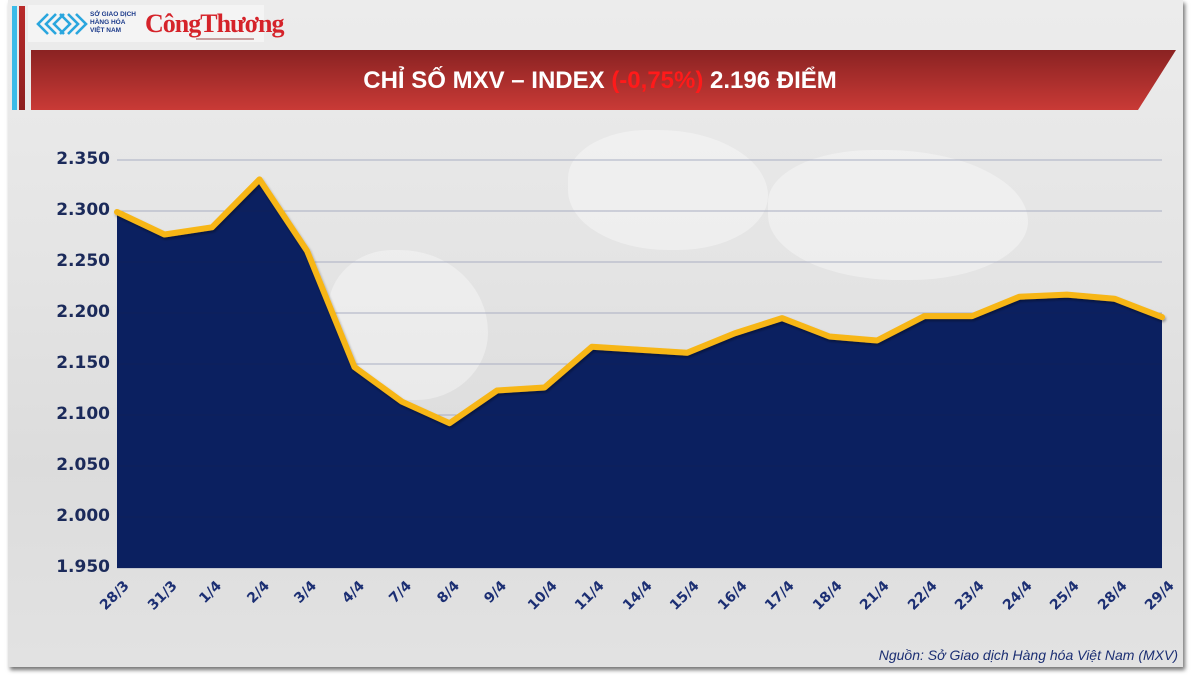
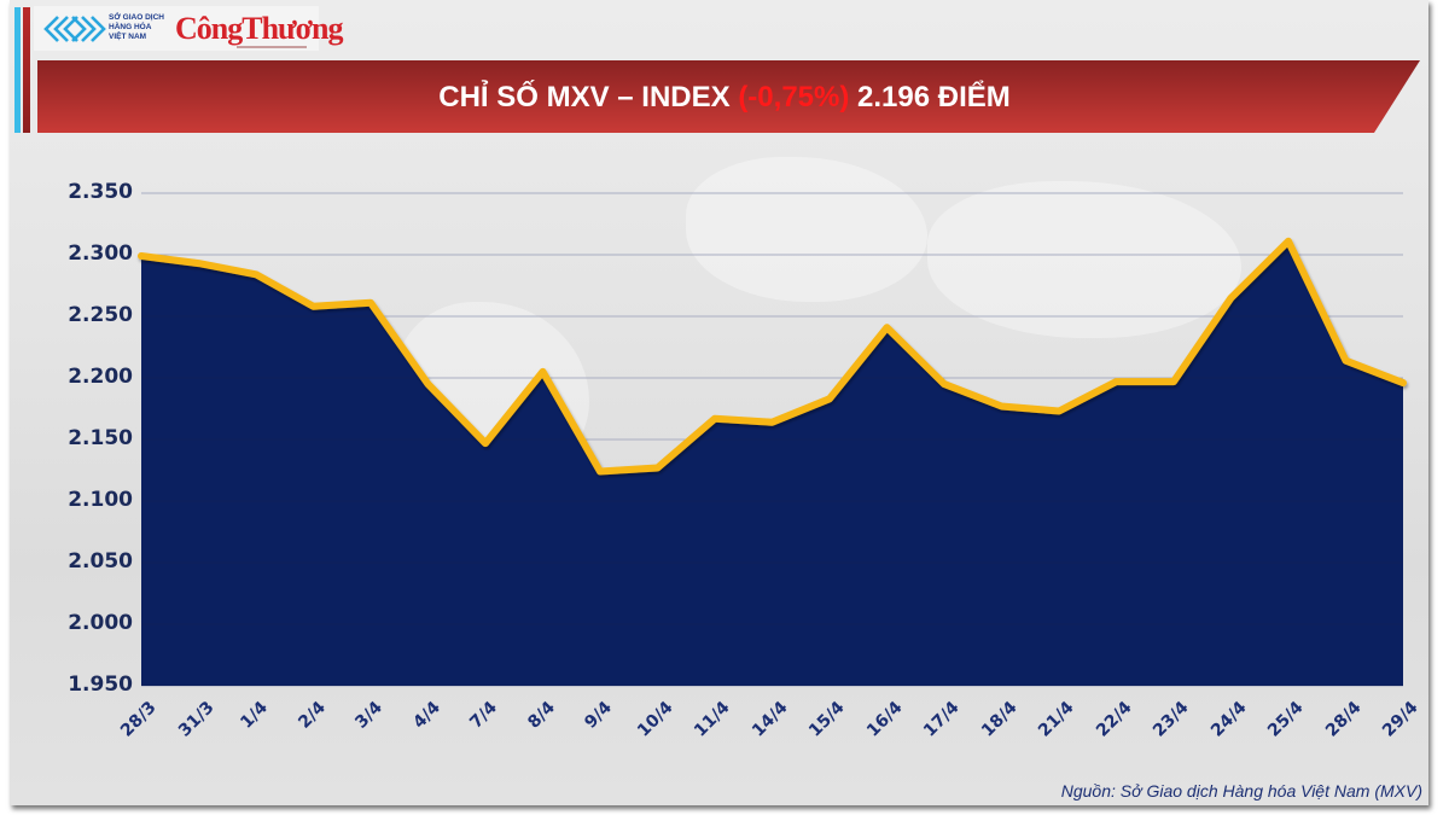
31/3: 2277 -> 2293
2/4: 2331 -> 2258
4/4: 2147 -> 2195
7/4: 2113 -> 2147
8/4: 2092 -> 2205
15/4: 2161 -> 2183
16/4: 2180 -> 2241
24/4: 2216 -> 2265
25/4: 2218 -> 2311
